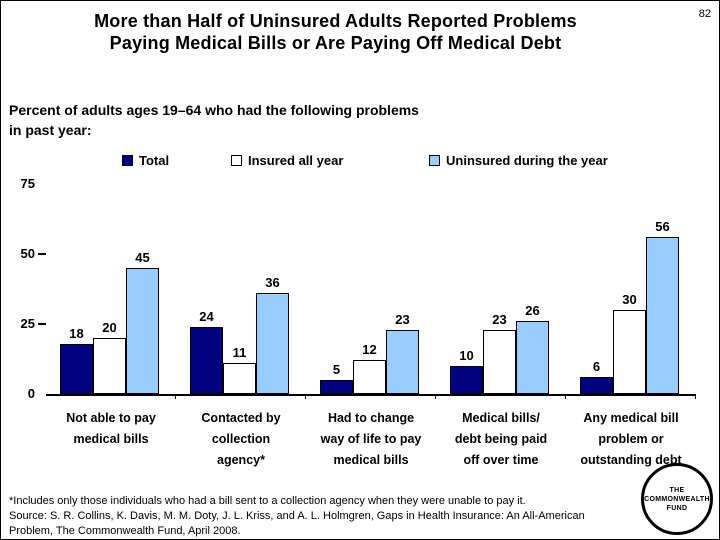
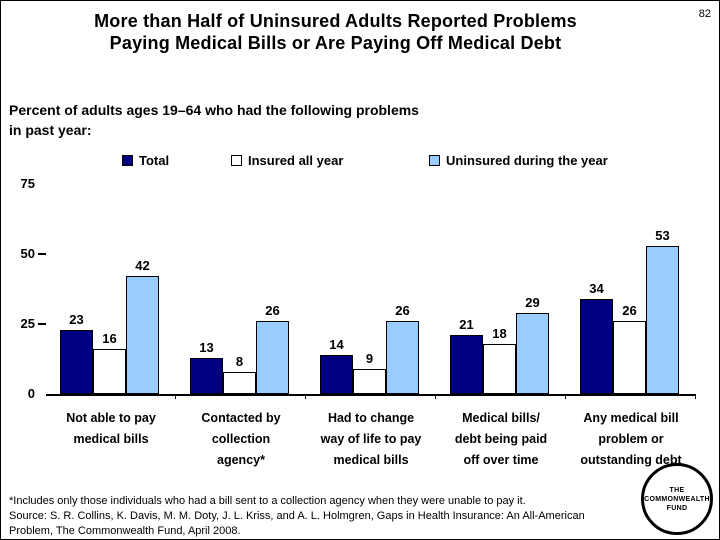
Total/Not able to pay medical bills: 18 -> 23
Insured all year/Not able to pay medical bills: 20 -> 16
Uninsured during the year/Not able to pay medical bills: 45 -> 42
Total/Contacted by collection agency*: 24 -> 13
Insured all year/Contacted by collection agency*: 11 -> 8
Uninsured during the year/Contacted by collection agency*: 36 -> 26
Total/Had to change way of life to pay medical bills: 5 -> 14
Insured all year/Had to change way of life to pay medical bills: 12 -> 9
Uninsured during the year/Had to change way of life to pay medical bills: 23 -> 26
Total/Medical bills/ debt being paid off over time: 10 -> 21
Insured all year/Medical bills/ debt being paid off over time: 23 -> 18
Uninsured during the year/Medical bills/ debt being paid off over time: 26 -> 29
Total/Any medical bill problem or outstanding debt: 6 -> 34
Insured all year/Any medical bill problem or outstanding debt: 30 -> 26
Uninsured during the year/Any medical bill problem or outstanding debt: 56 -> 53
